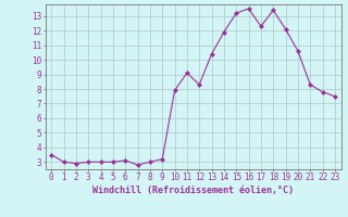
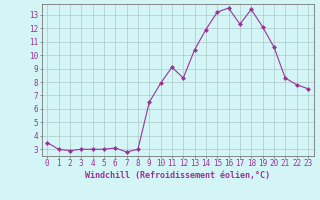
9: 3.2 -> 6.5
